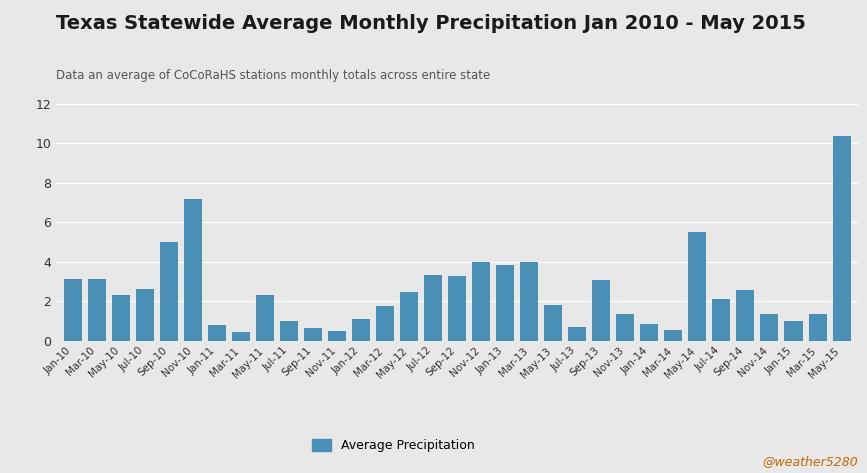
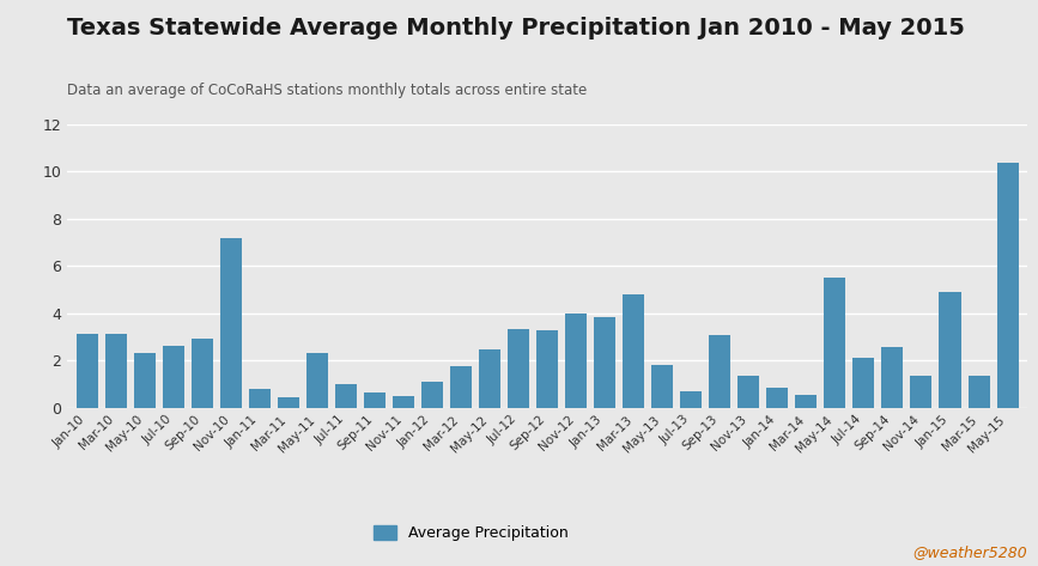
Sep-10: 5.0 -> 2.9
Mar-13: 4.0 -> 4.8
Jan-15: 1.0 -> 4.9
